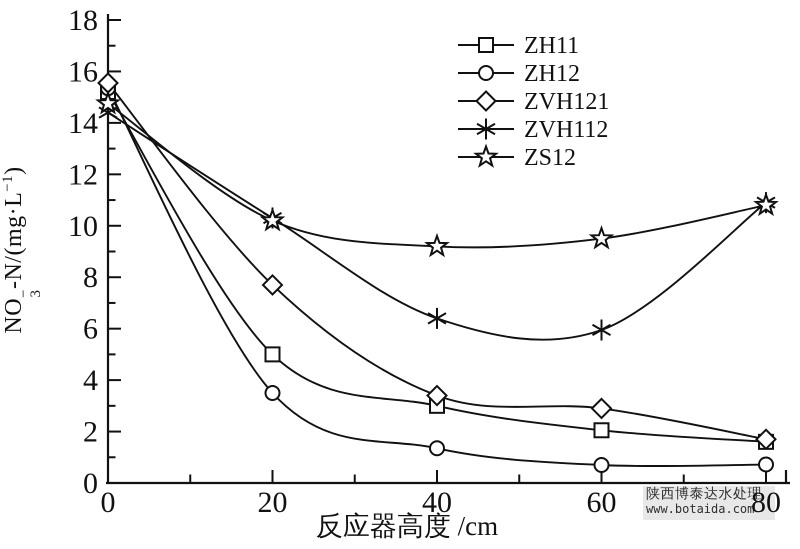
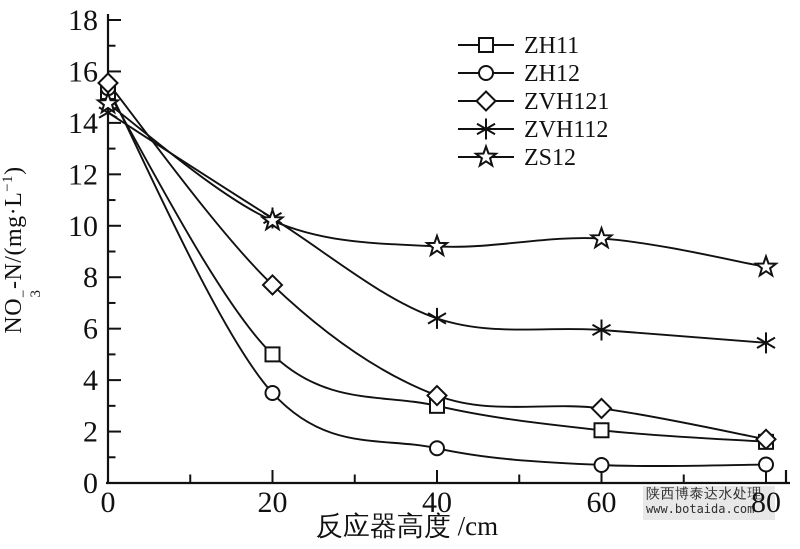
ZVH112/80: 10.9 -> 5.5
ZS12/80: 10.8 -> 8.4
